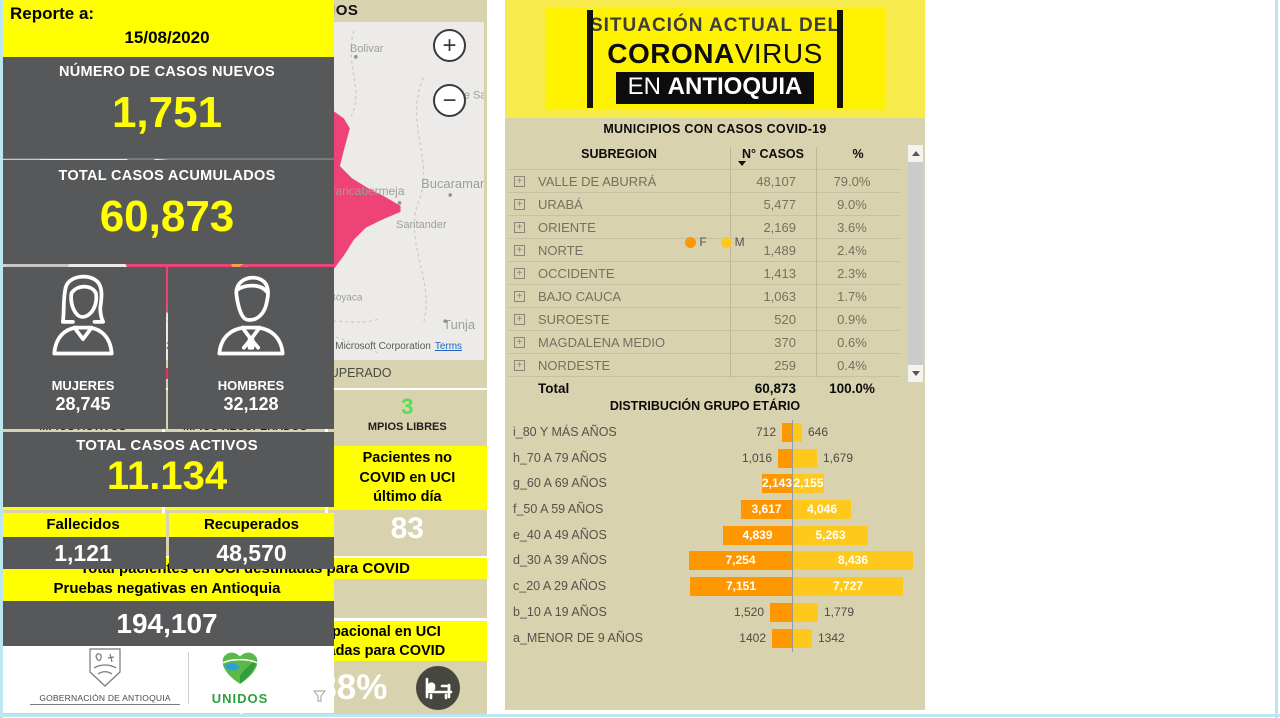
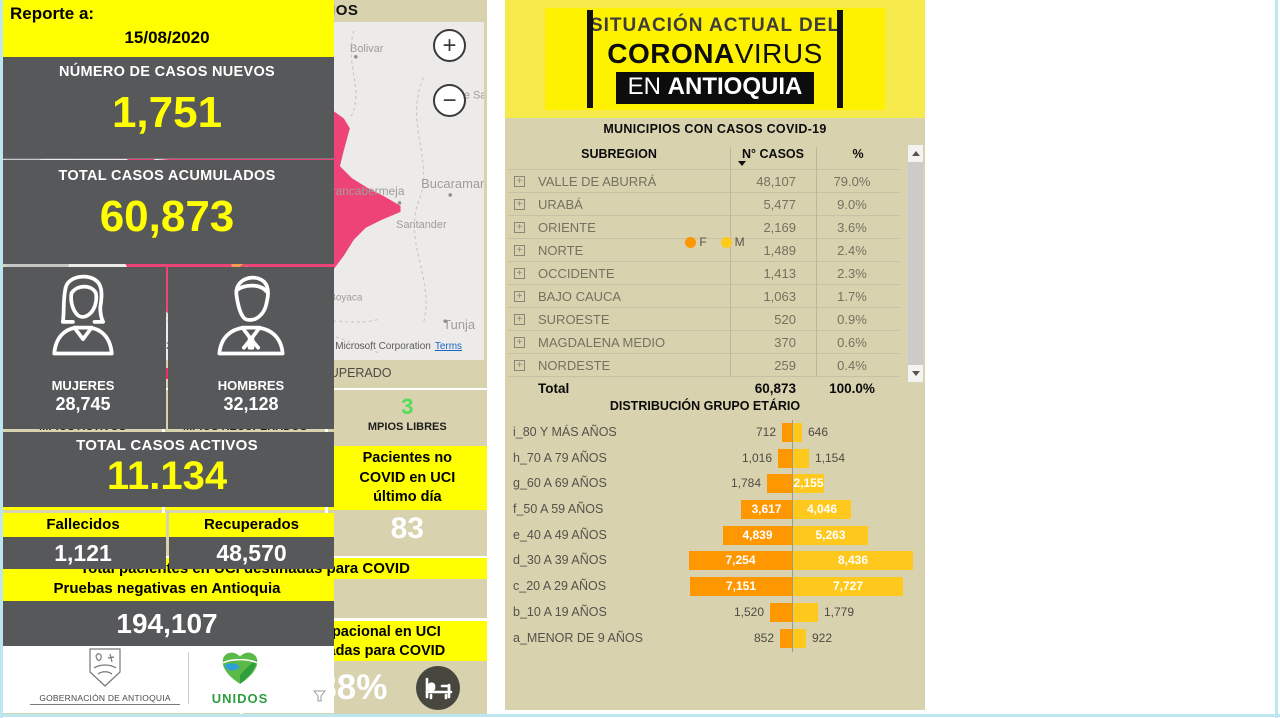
DISTRIBUCIÓN GRUPO ETÁRIO/M/h_70 A 79 AÑOS: 1,679 -> 1,154
DISTRIBUCIÓN GRUPO ETÁRIO/F/g_60 A 69 AÑOS: 2,143 -> 1,784
DISTRIBUCIÓN GRUPO ETÁRIO/F/a_MENOR DE 9 AÑOS: 1402 -> 852
DISTRIBUCIÓN GRUPO ETÁRIO/M/a_MENOR DE 9 AÑOS: 1342 -> 922
